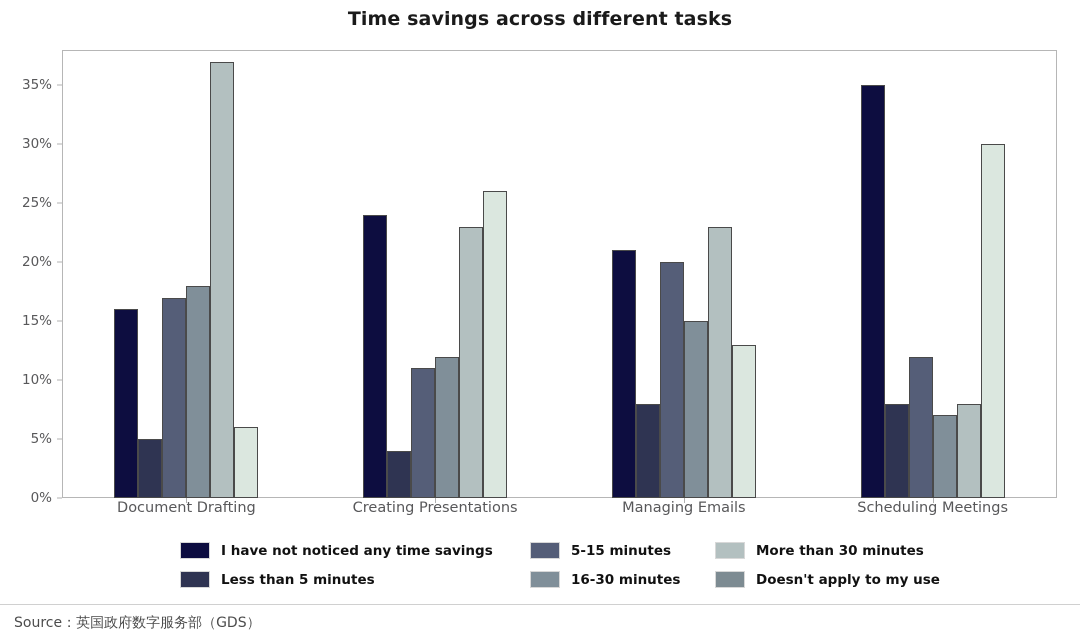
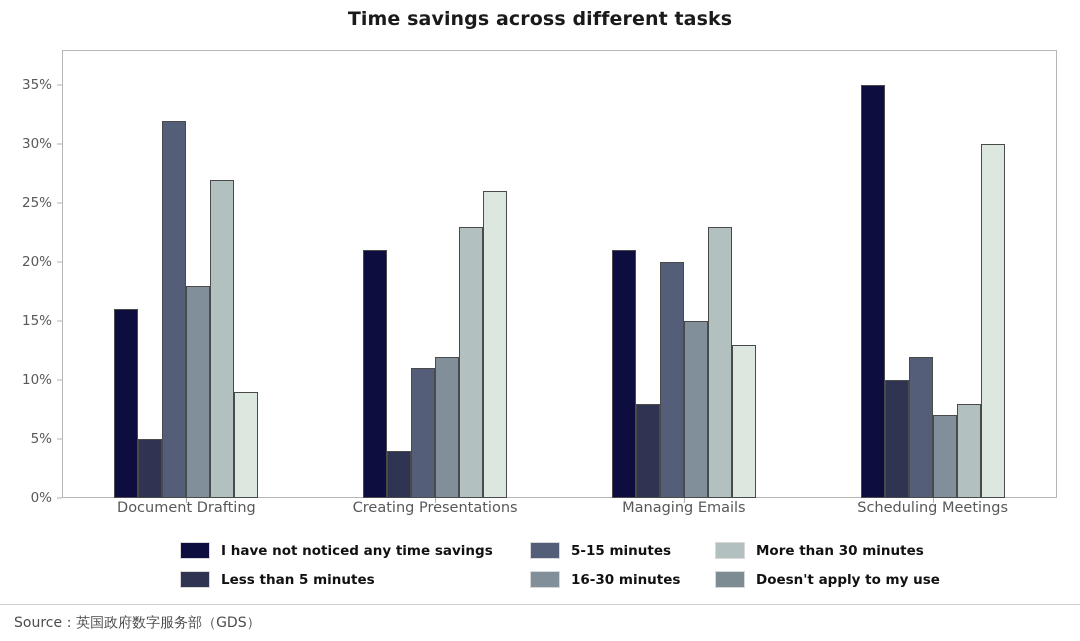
5-15 minutes/Document Drafting: 17% -> 32%
More than 30 minutes/Document Drafting: 37% -> 27%
Doesn't apply to my use/Document Drafting: 6% -> 9%
I have not noticed any time savings/Creating Presentations: 24% -> 21%
Less than 5 minutes/Scheduling Meetings: 8% -> 10%
